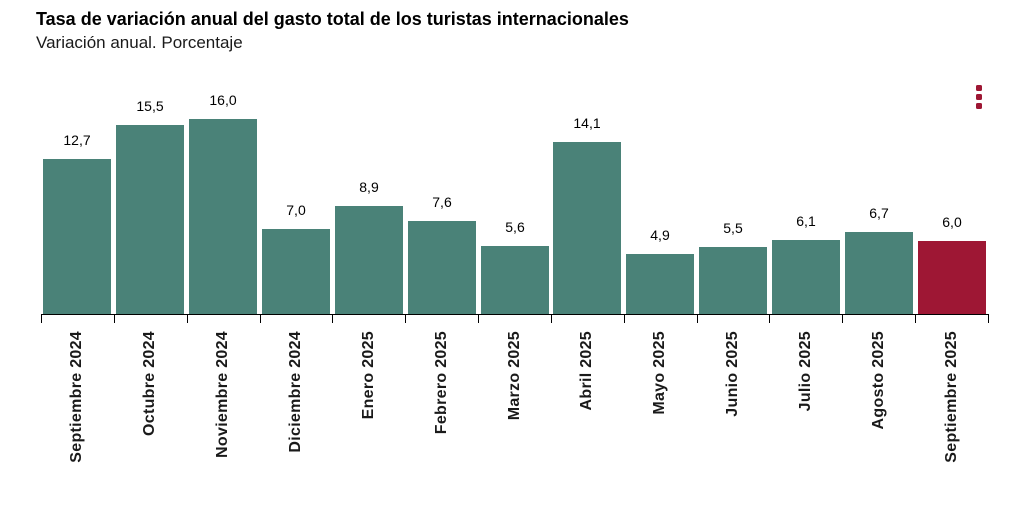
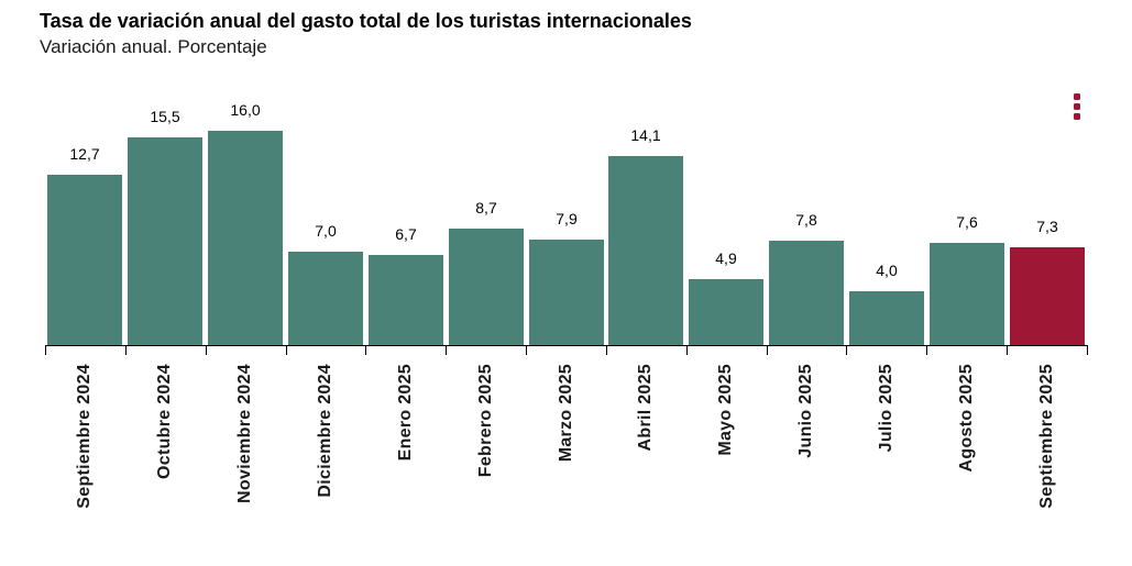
Enero 2025: 8,9 -> 6,7
Febrero 2025: 7,6 -> 8,7
Marzo 2025: 5,6 -> 7,9
Junio 2025: 5,5 -> 7,8
Julio 2025: 6,1 -> 4,0
Agosto 2025: 6,7 -> 7,6
Septiembre 2025: 6,0 -> 7,3
